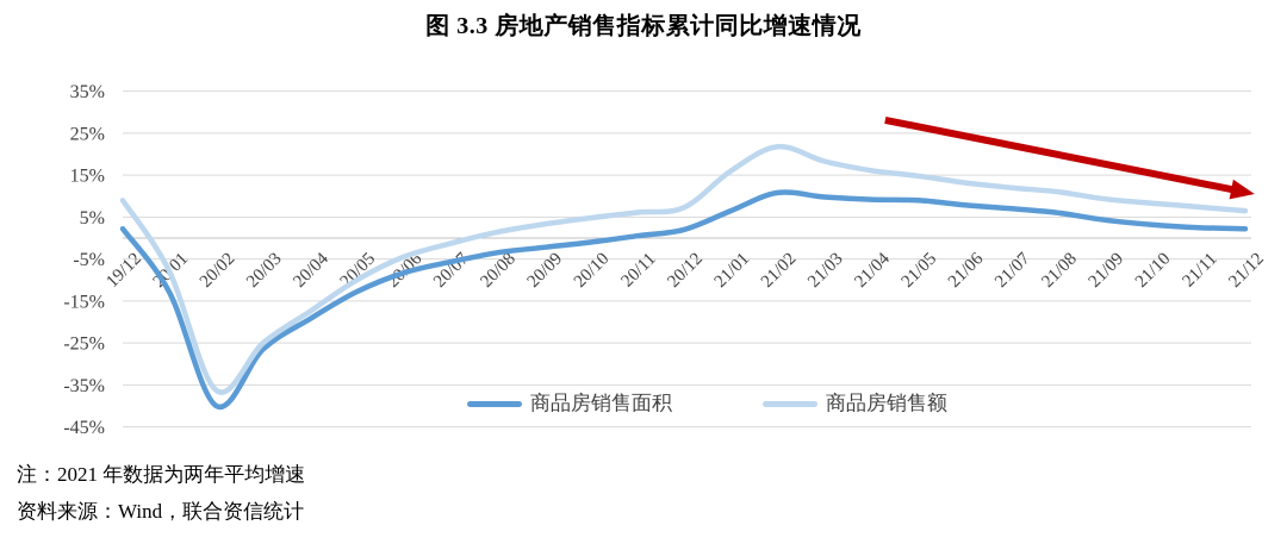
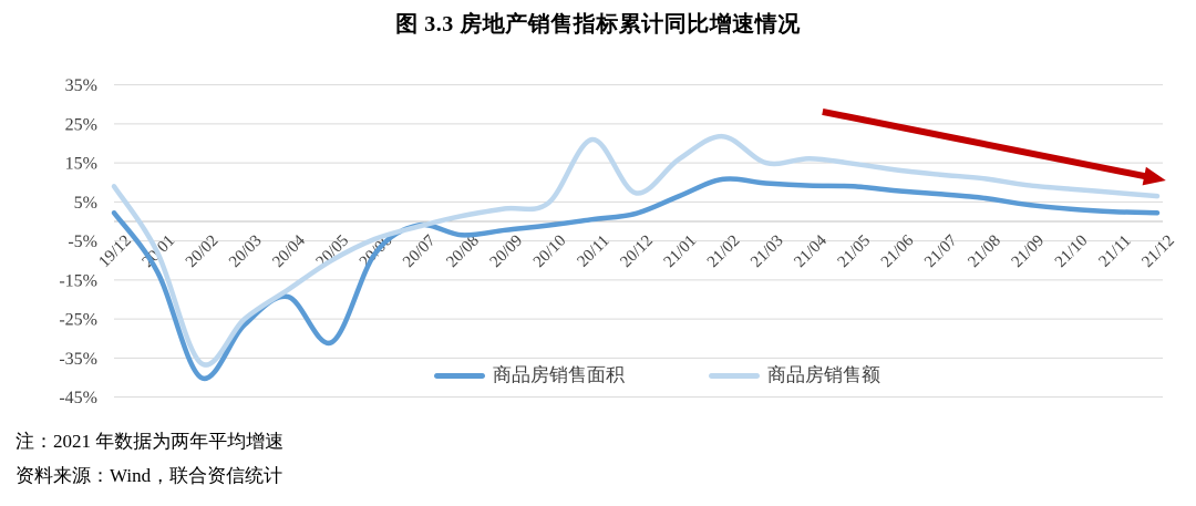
商品房销售面积/20/05: -13% -> -31%
商品房销售面积/20/07: -6% -> -1%
商品房销售额/20/11: 6% -> 21%
商品房销售额/21/03: 18% -> 15%
